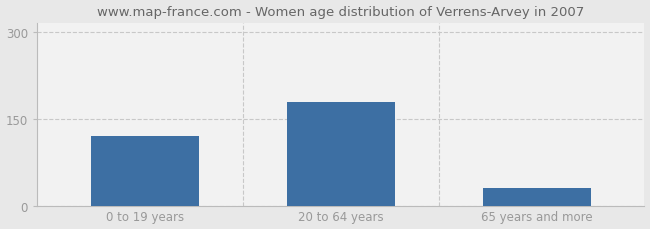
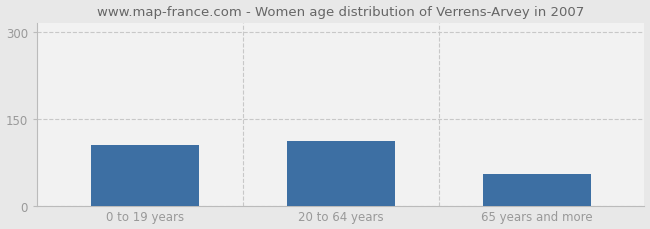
0 to 19 years: 120 -> 104
20 to 64 years: 178 -> 112
65 years and more: 30 -> 54
